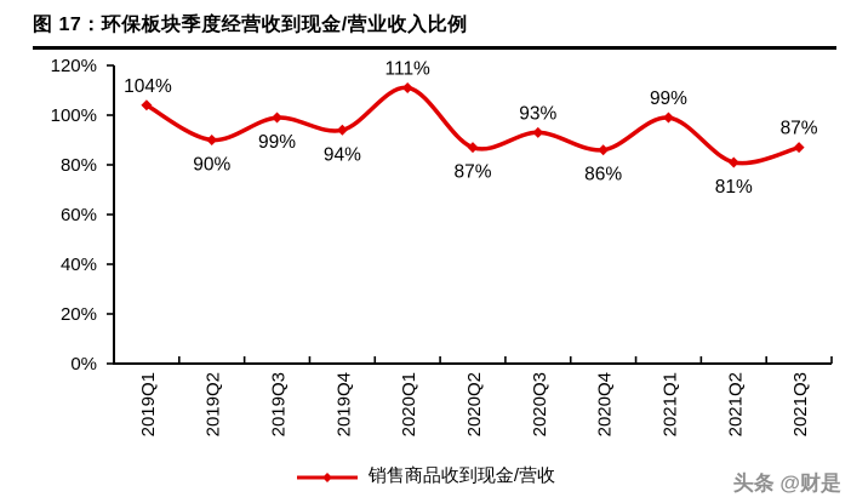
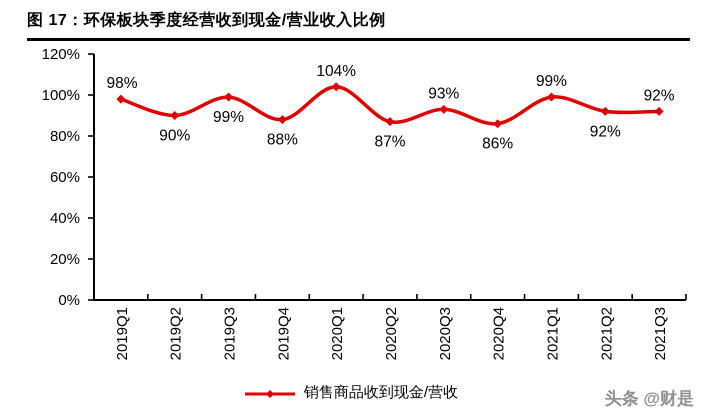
2019Q1: 104% -> 98%
2019Q4: 94% -> 88%
2020Q1: 111% -> 104%
2021Q2: 81% -> 92%
2021Q3: 87% -> 92%
